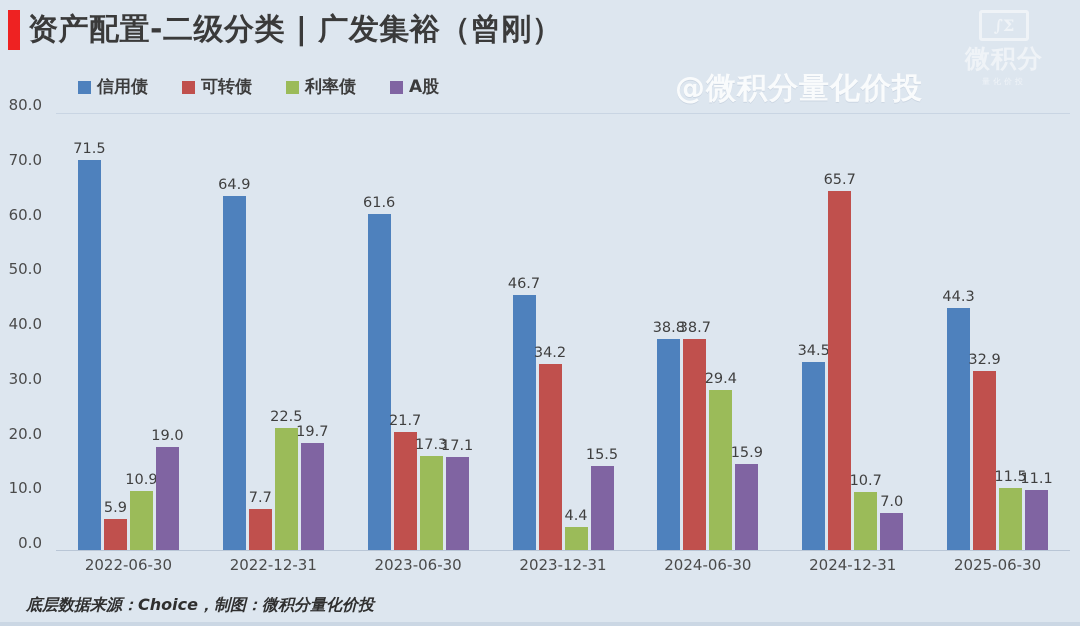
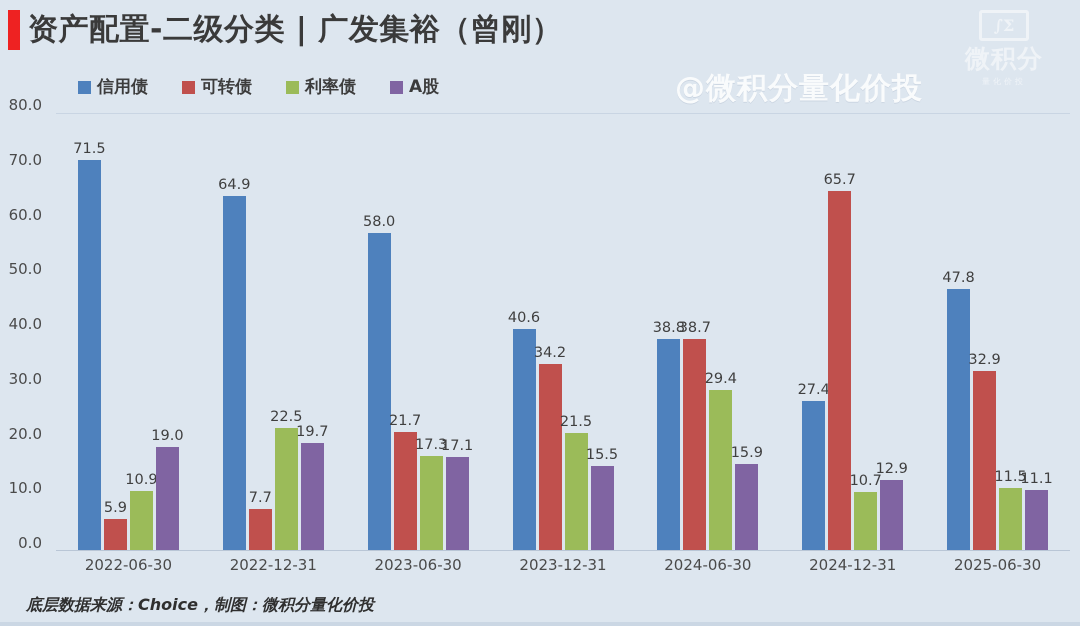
信用债/2023-06-30: 61.6 -> 58.0
信用债/2023-12-31: 46.7 -> 40.6
利率债/2023-12-31: 4.4 -> 21.5
信用债/2024-12-31: 34.5 -> 27.4
A股/2024-12-31: 7.0 -> 12.9
信用债/2025-06-30: 44.3 -> 47.8
